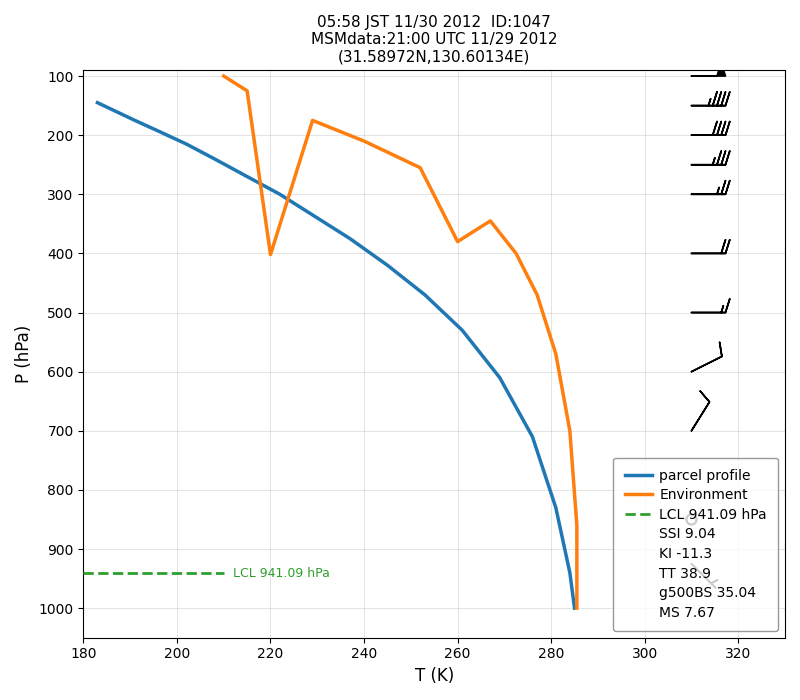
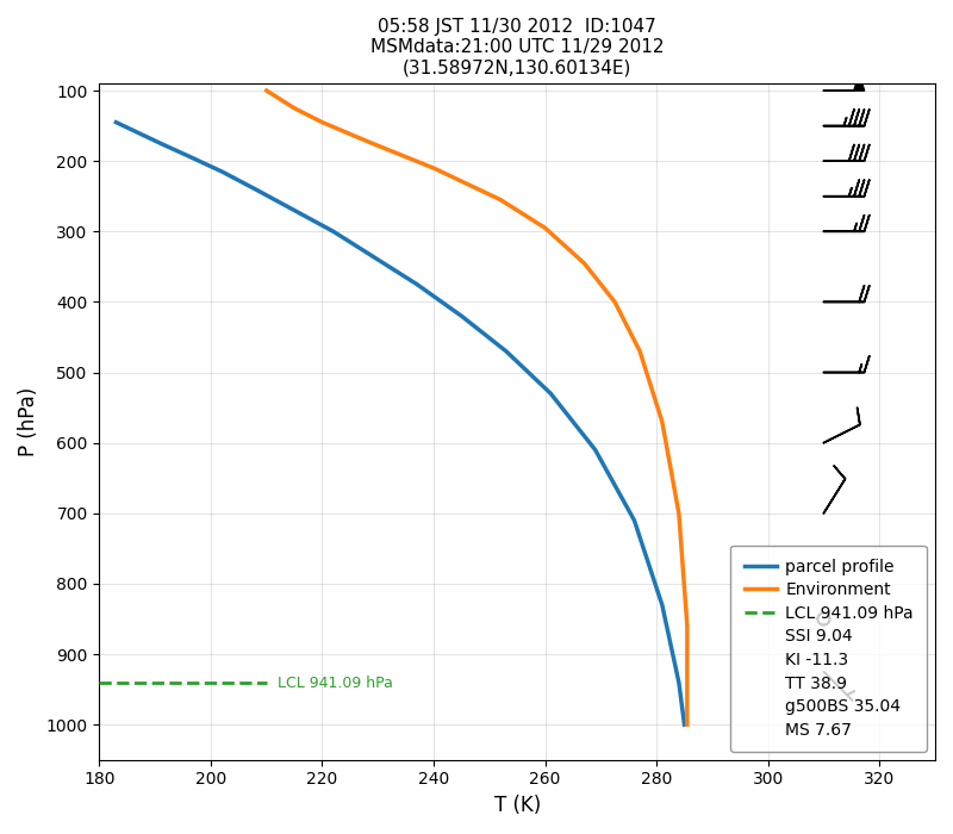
Environment/220: 402 -> 145
Environment/260: 380 -> 295
